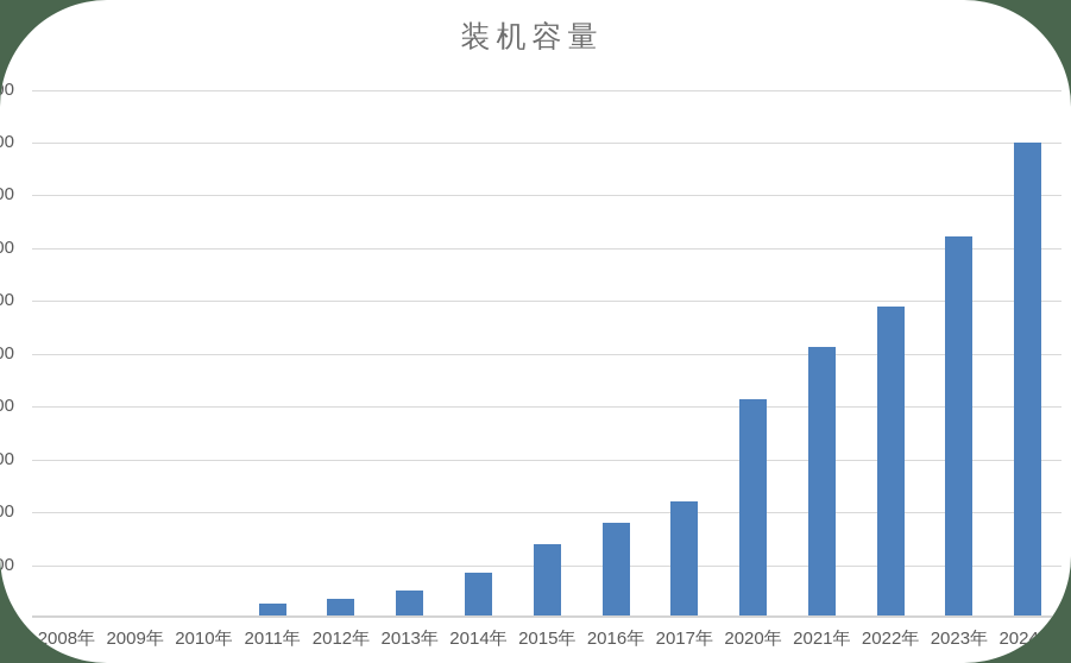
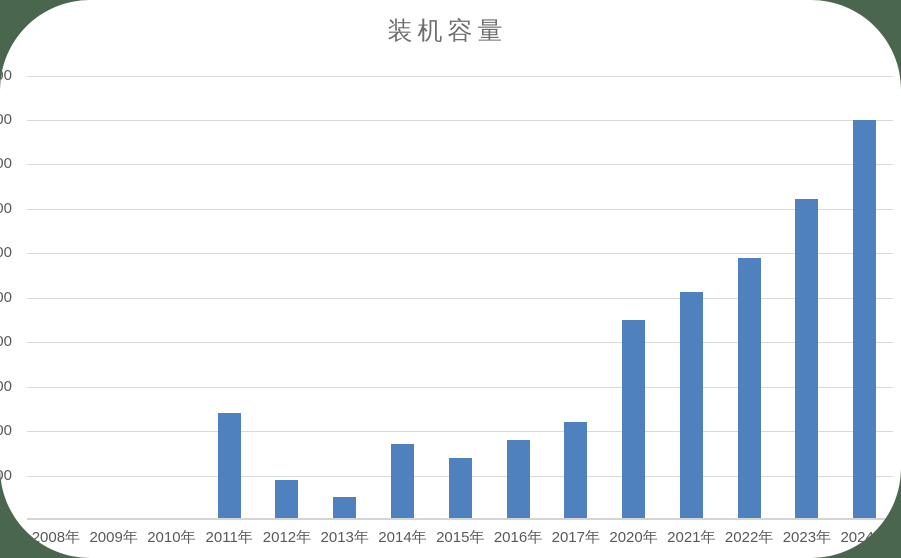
2011年: 30 -> 240
2012年: 40 -> 90
2014年: 80 -> 170
2020年: 420 -> 450
